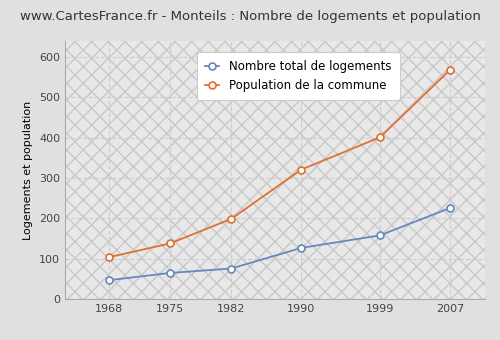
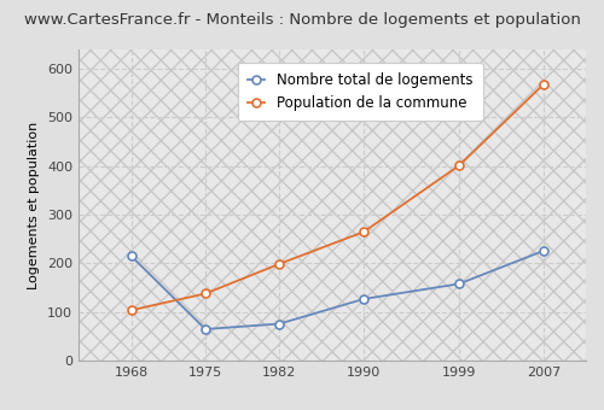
Nombre total de logements/1968: 47 -> 215
Population de la commune/1990: 321 -> 265
